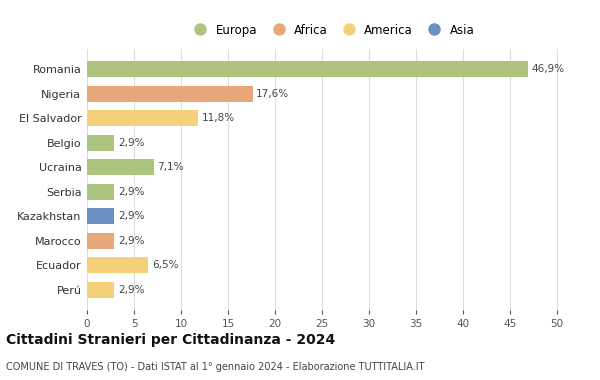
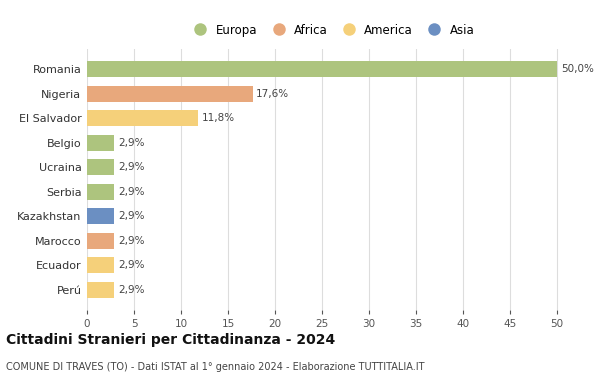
Romania: 46,9% -> 50,0%
Ucraina: 7,1% -> 2,9%
Ecuador: 6,5% -> 2,9%
